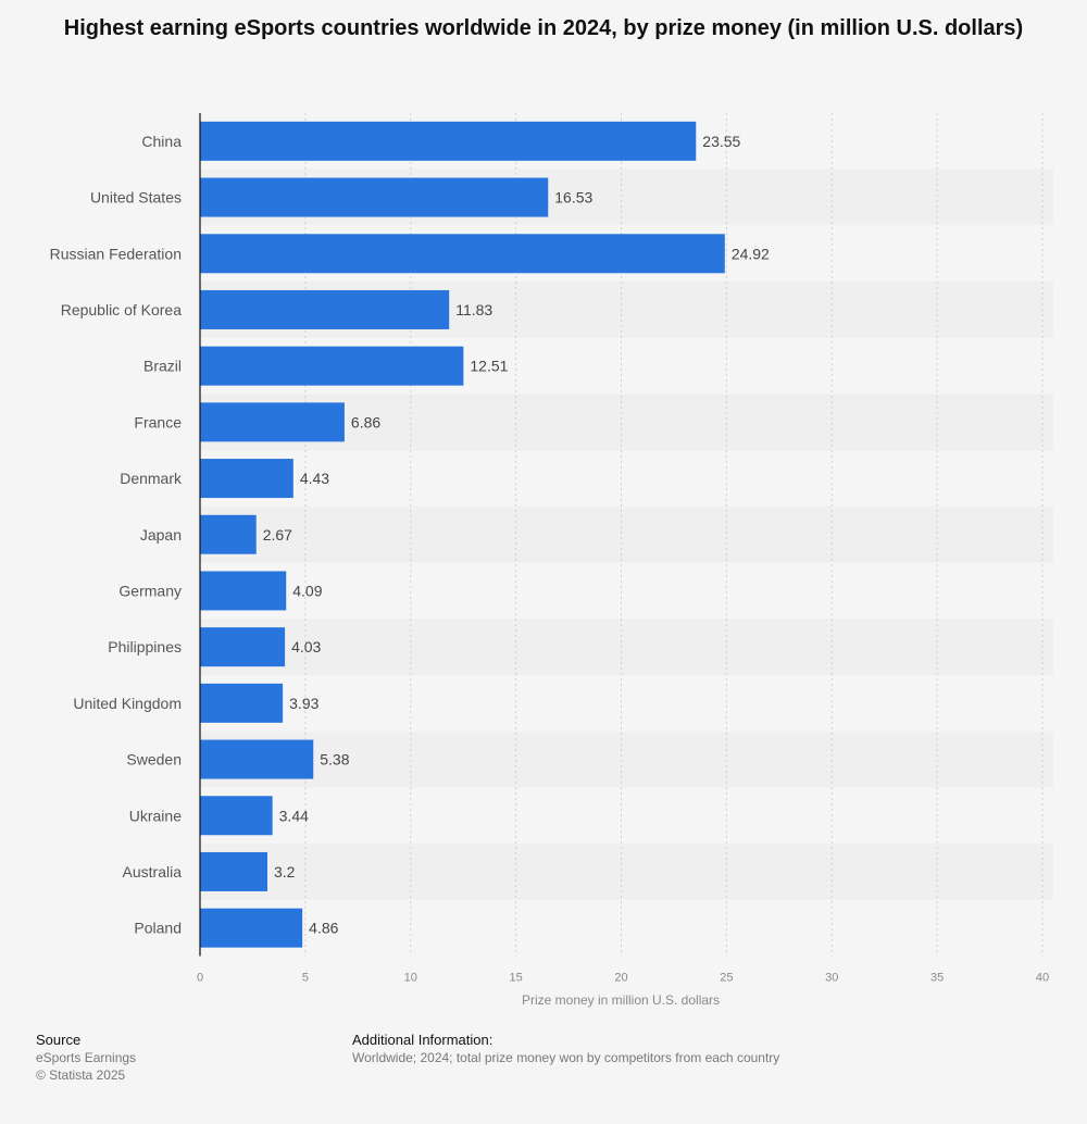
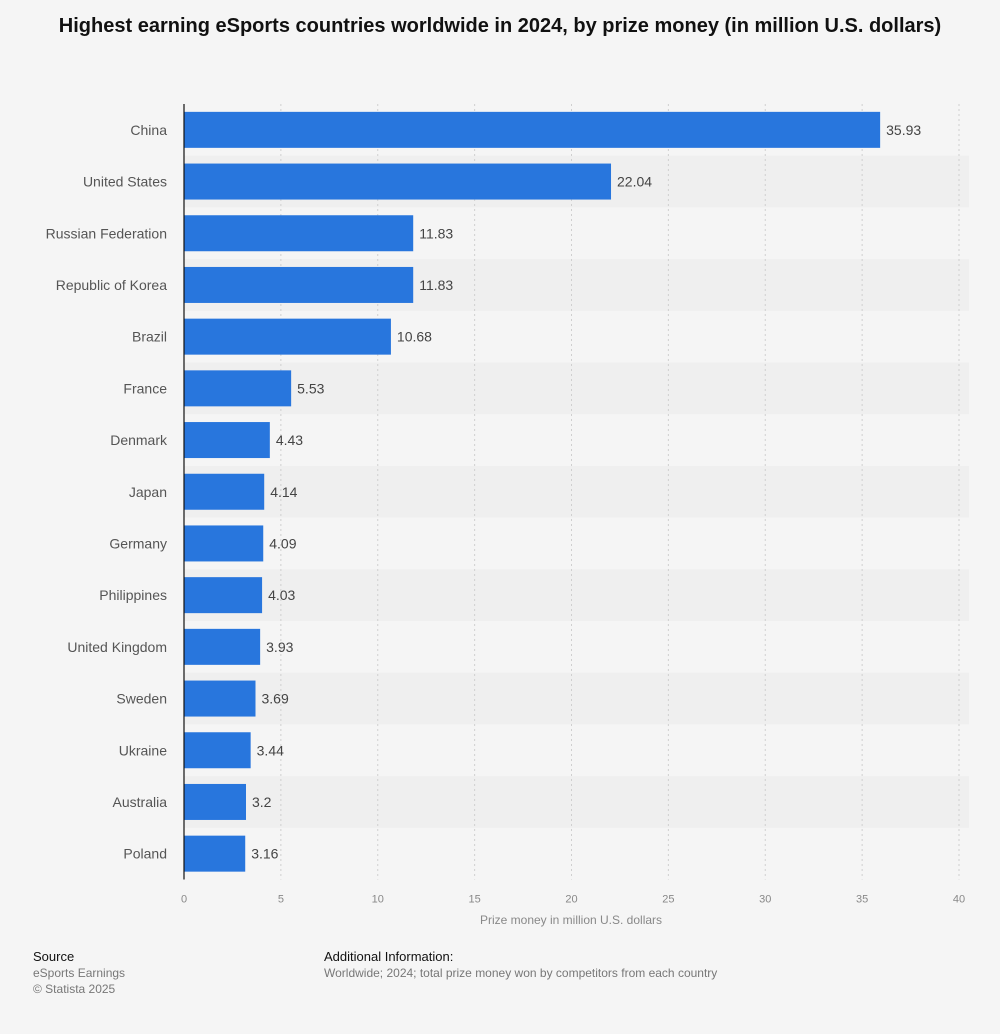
China: 23.55 -> 35.93
United States: 16.53 -> 22.04
Russian Federation: 24.92 -> 11.83
Brazil: 12.51 -> 10.68
France: 6.86 -> 5.53
Japan: 2.67 -> 4.14
Sweden: 5.38 -> 3.69
Poland: 4.86 -> 3.16
